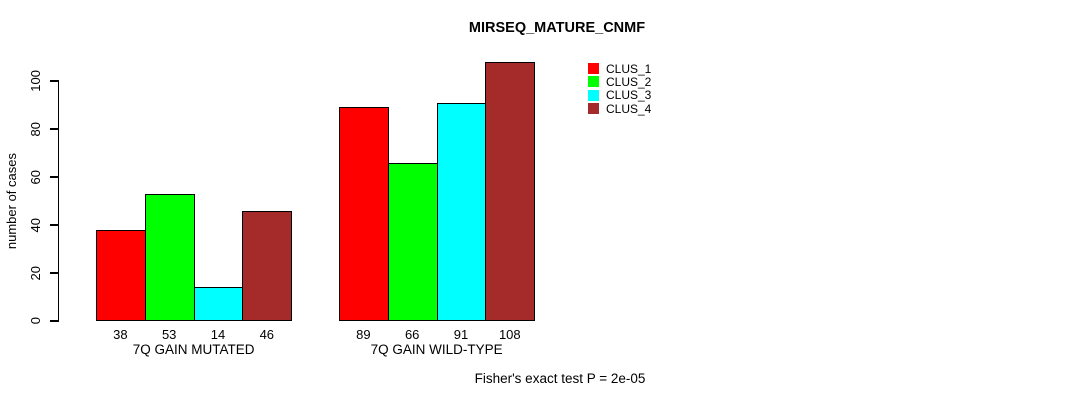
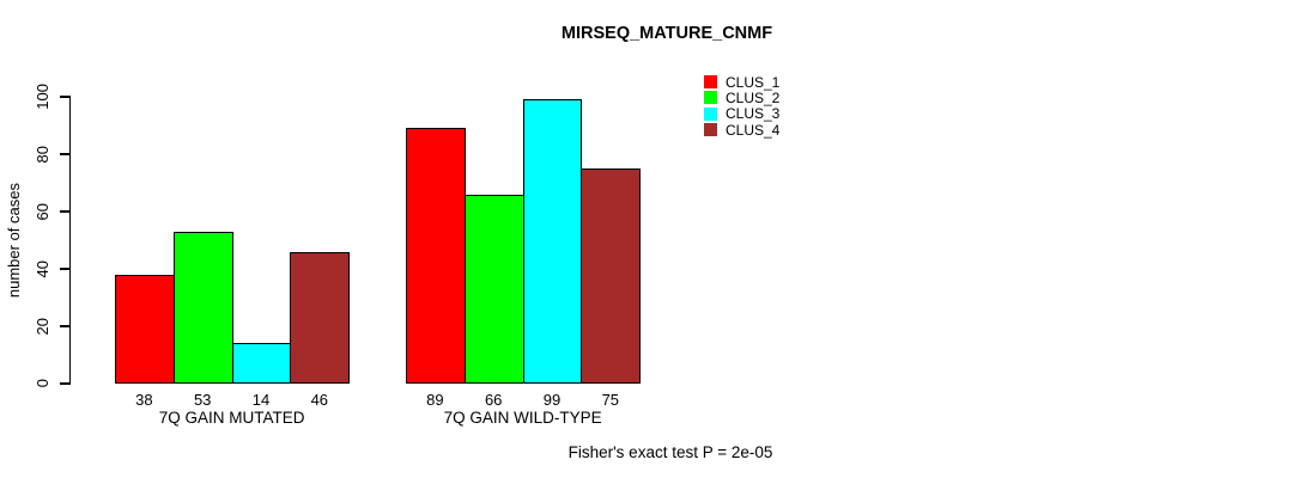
CLUS_3/7Q GAIN WILD-TYPE: 91 -> 99
CLUS_4/7Q GAIN WILD-TYPE: 108 -> 75
